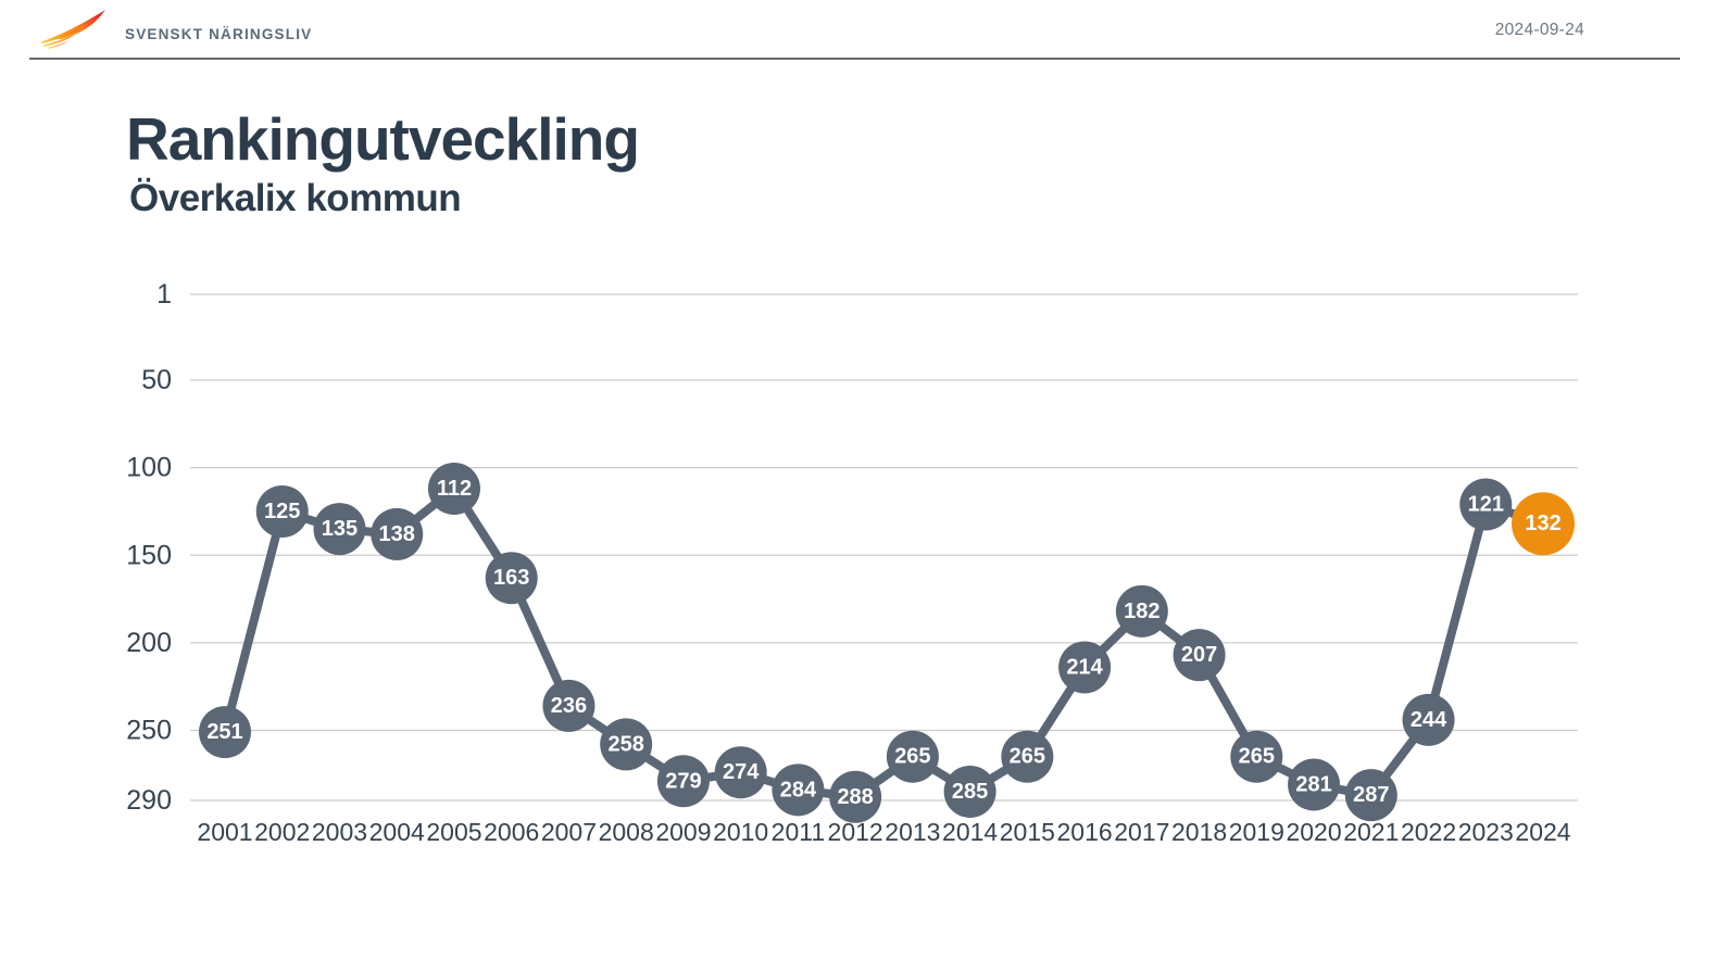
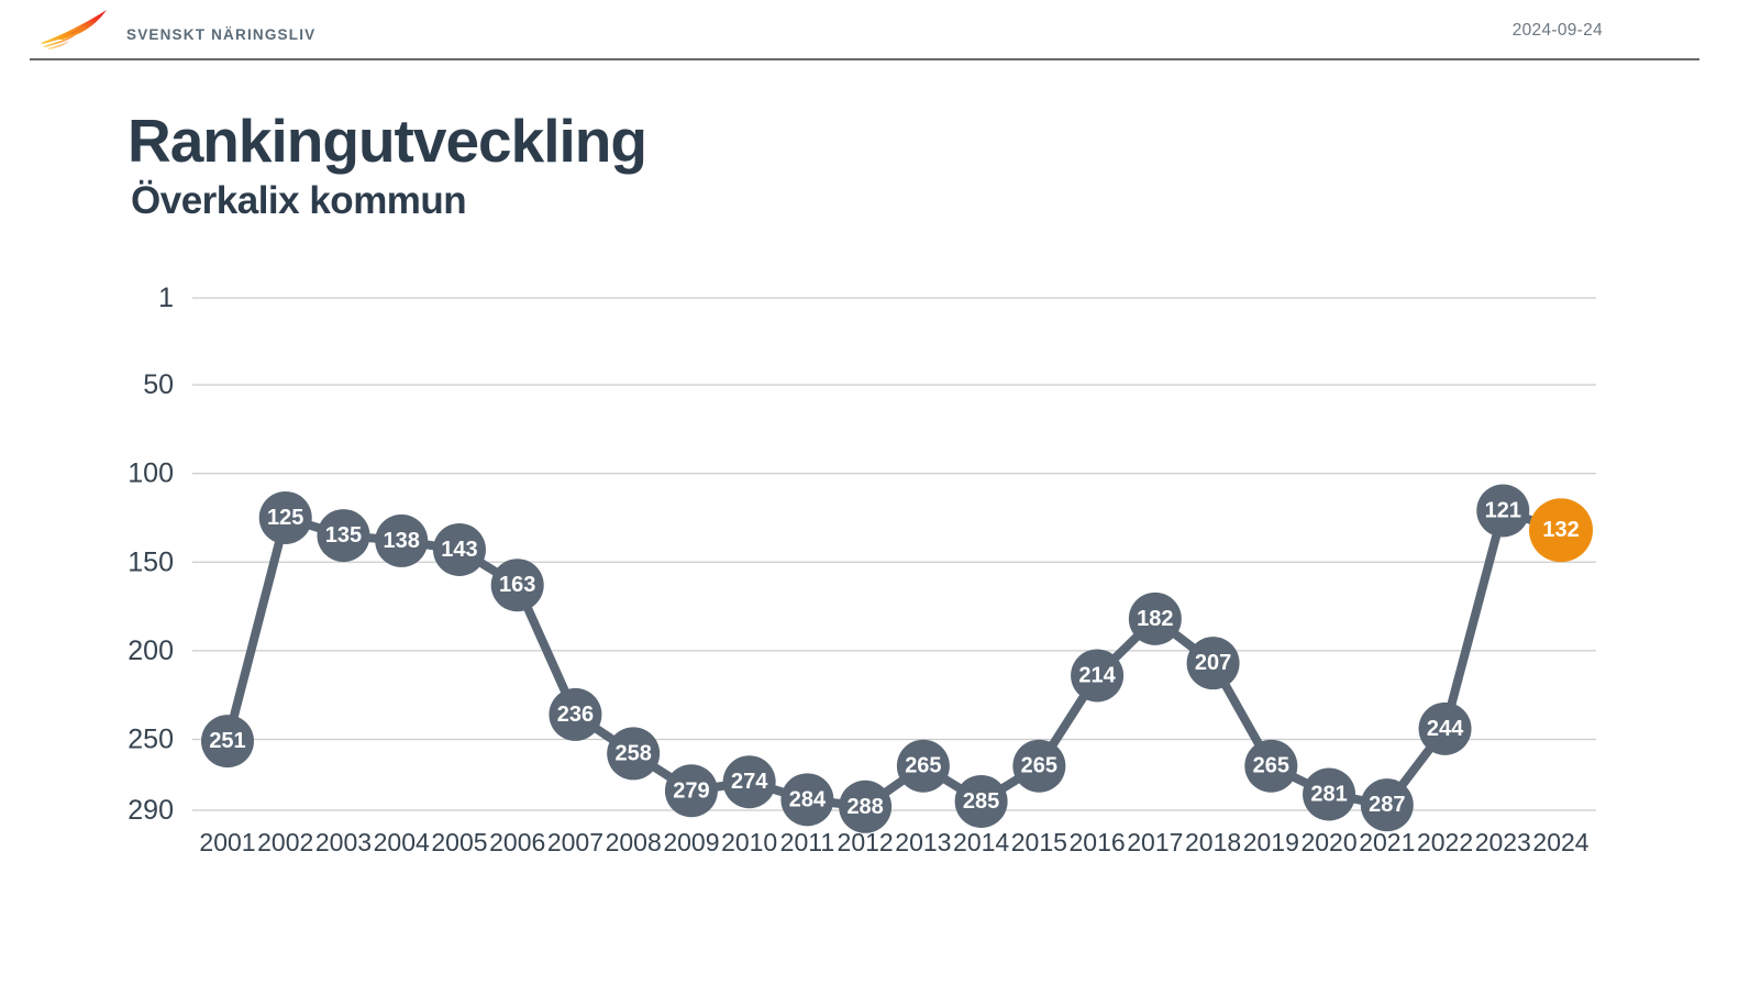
2005: 112 -> 143
